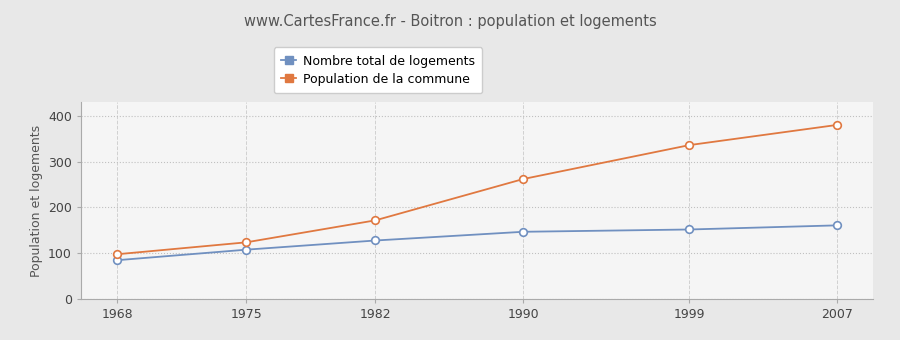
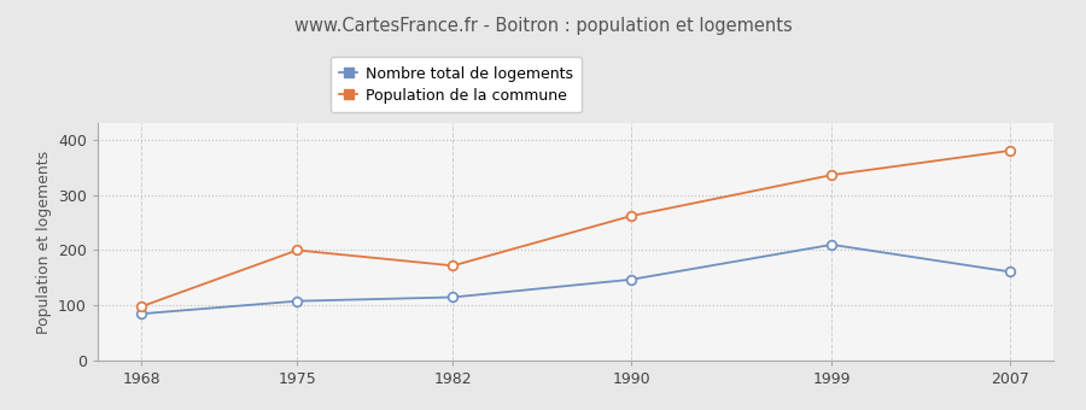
Population de la commune/1975: 124 -> 200
Nombre total de logements/1982: 128 -> 115
Nombre total de logements/1999: 152 -> 210
